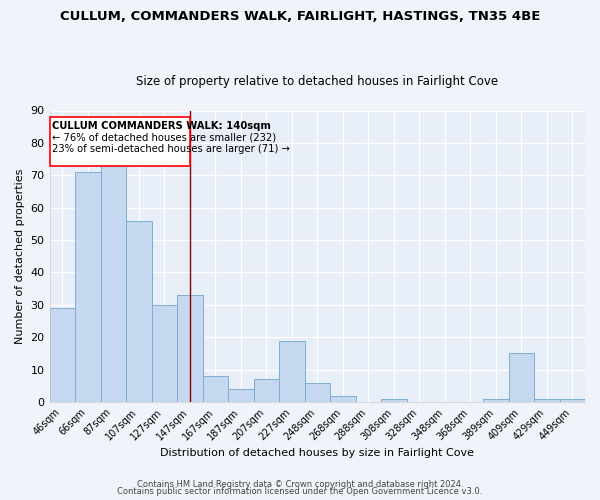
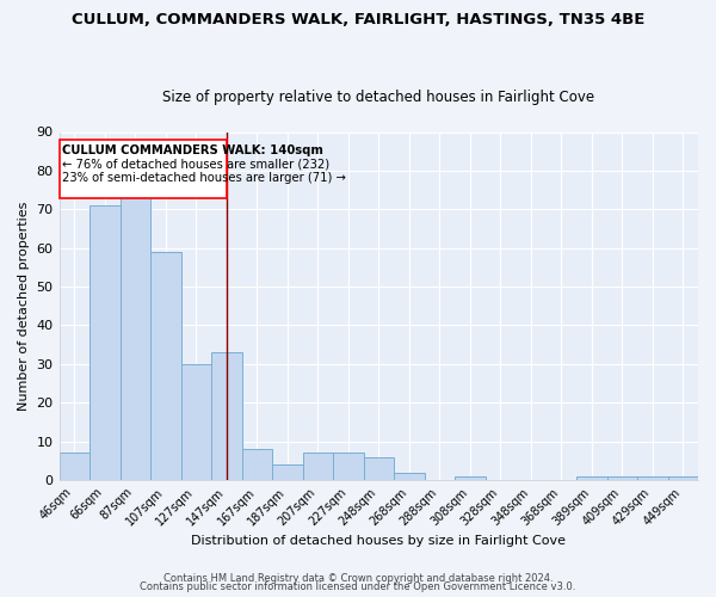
46sqm: 29 -> 7
107sqm: 56 -> 59
227sqm: 19 -> 7
409sqm: 15 -> 1
